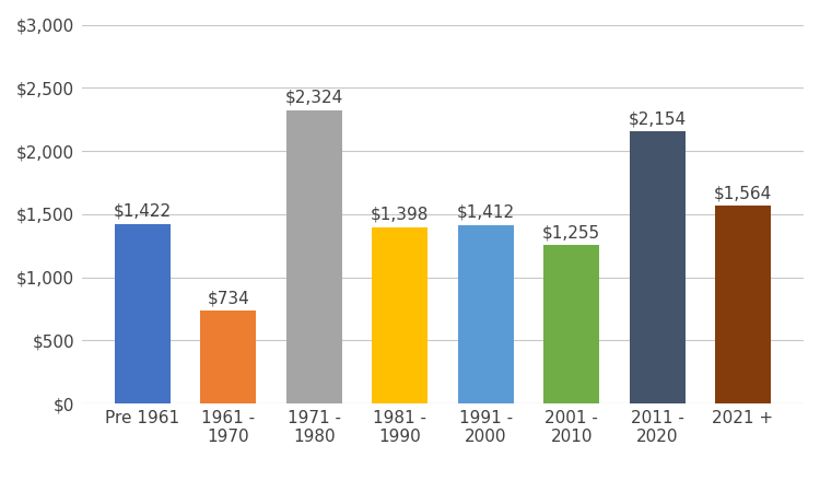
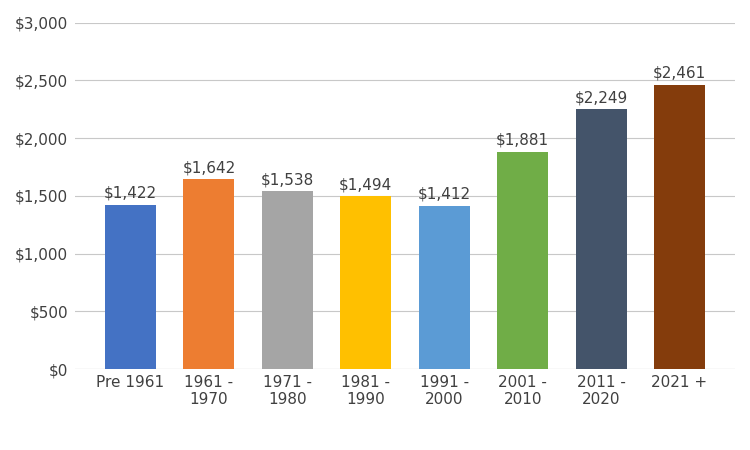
1961 - 1970: $734 -> $1,642
1971 - 1980: $2,324 -> $1,538
1981 - 1990: $1,398 -> $1,494
2001 - 2010: $1,255 -> $1,881
2011 - 2020: $2,154 -> $2,249
2021 +: $1,564 -> $2,461
